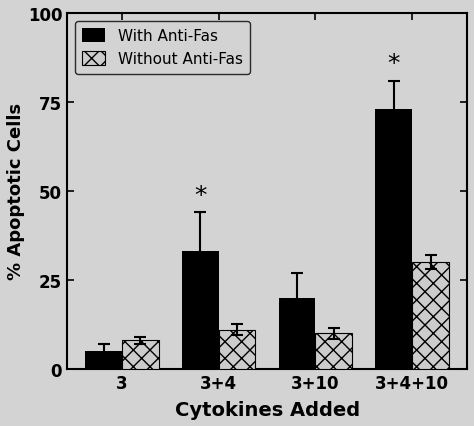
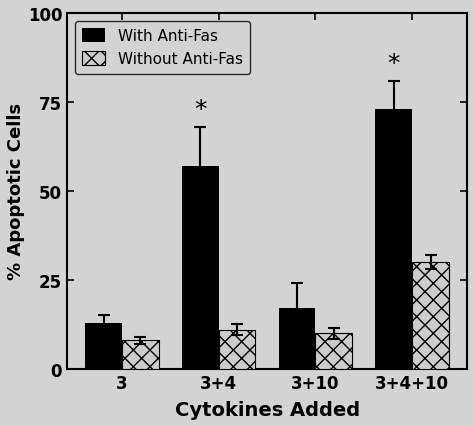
With Anti-Fas/3: 5 -> 13
With Anti-Fas/3+4: 33 -> 57
With Anti-Fas/3+10: 20 -> 17
